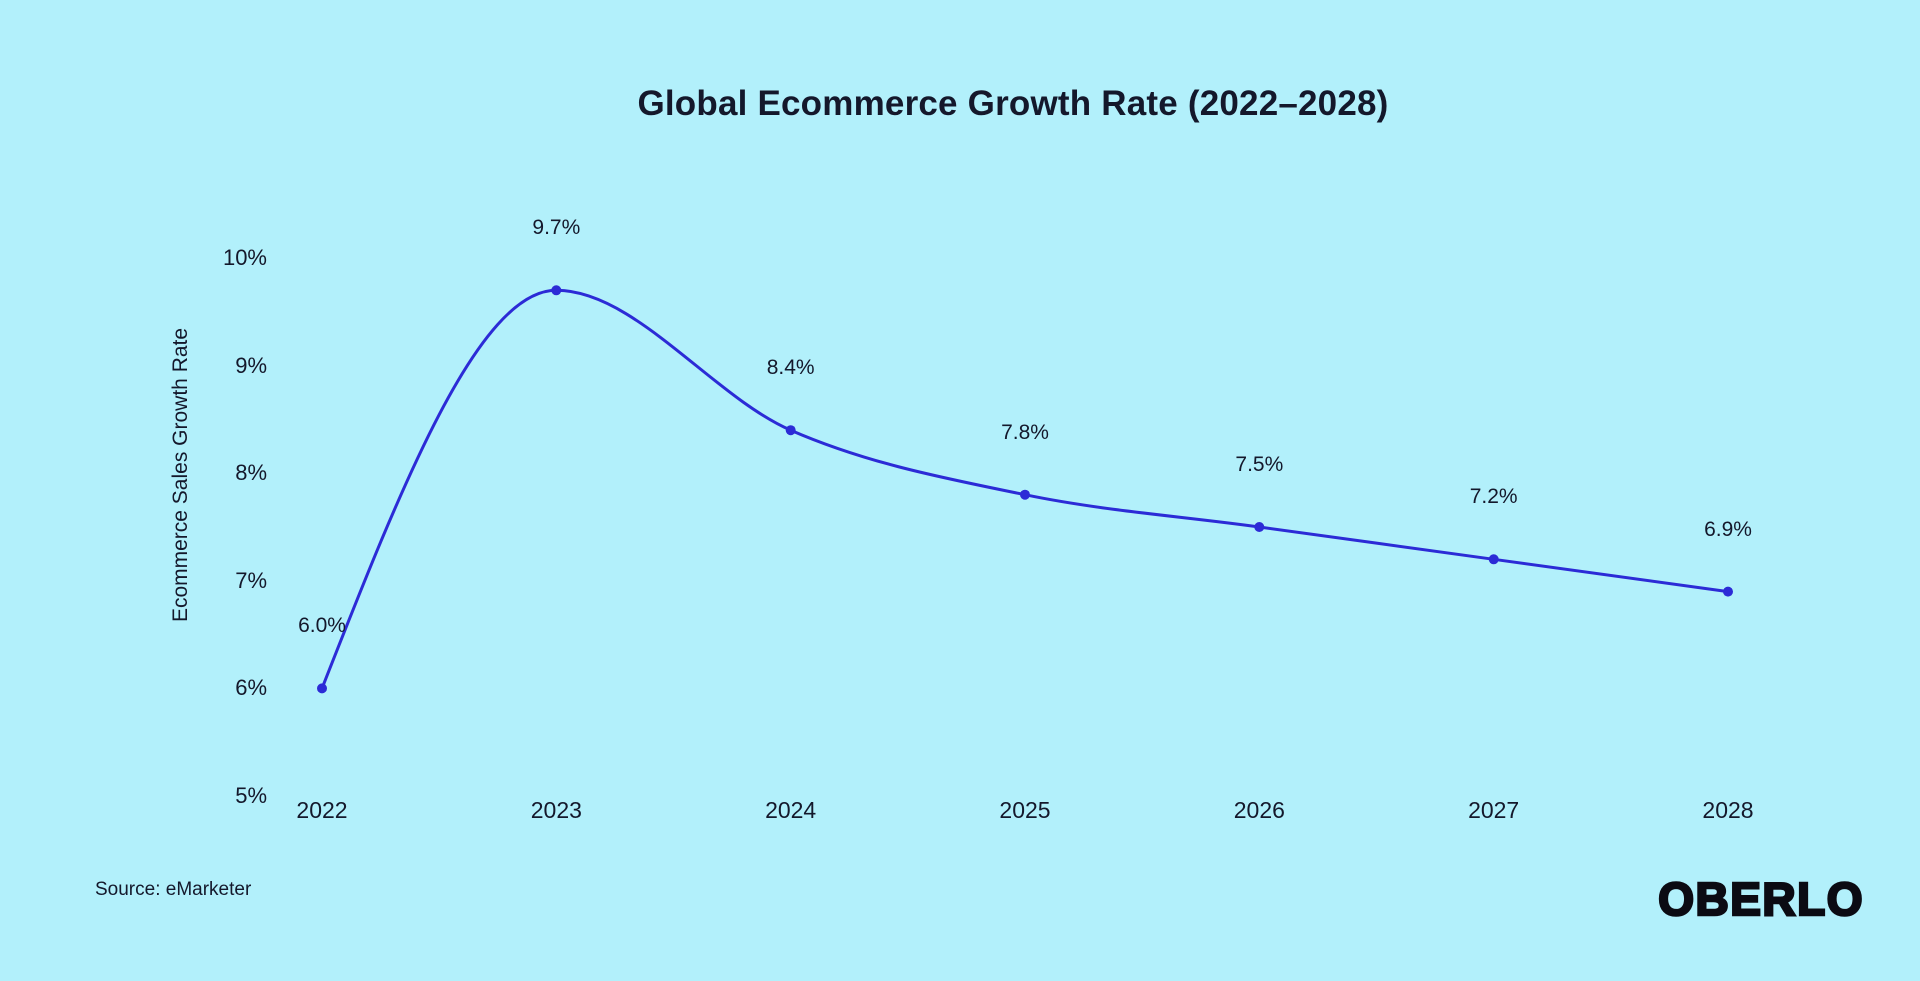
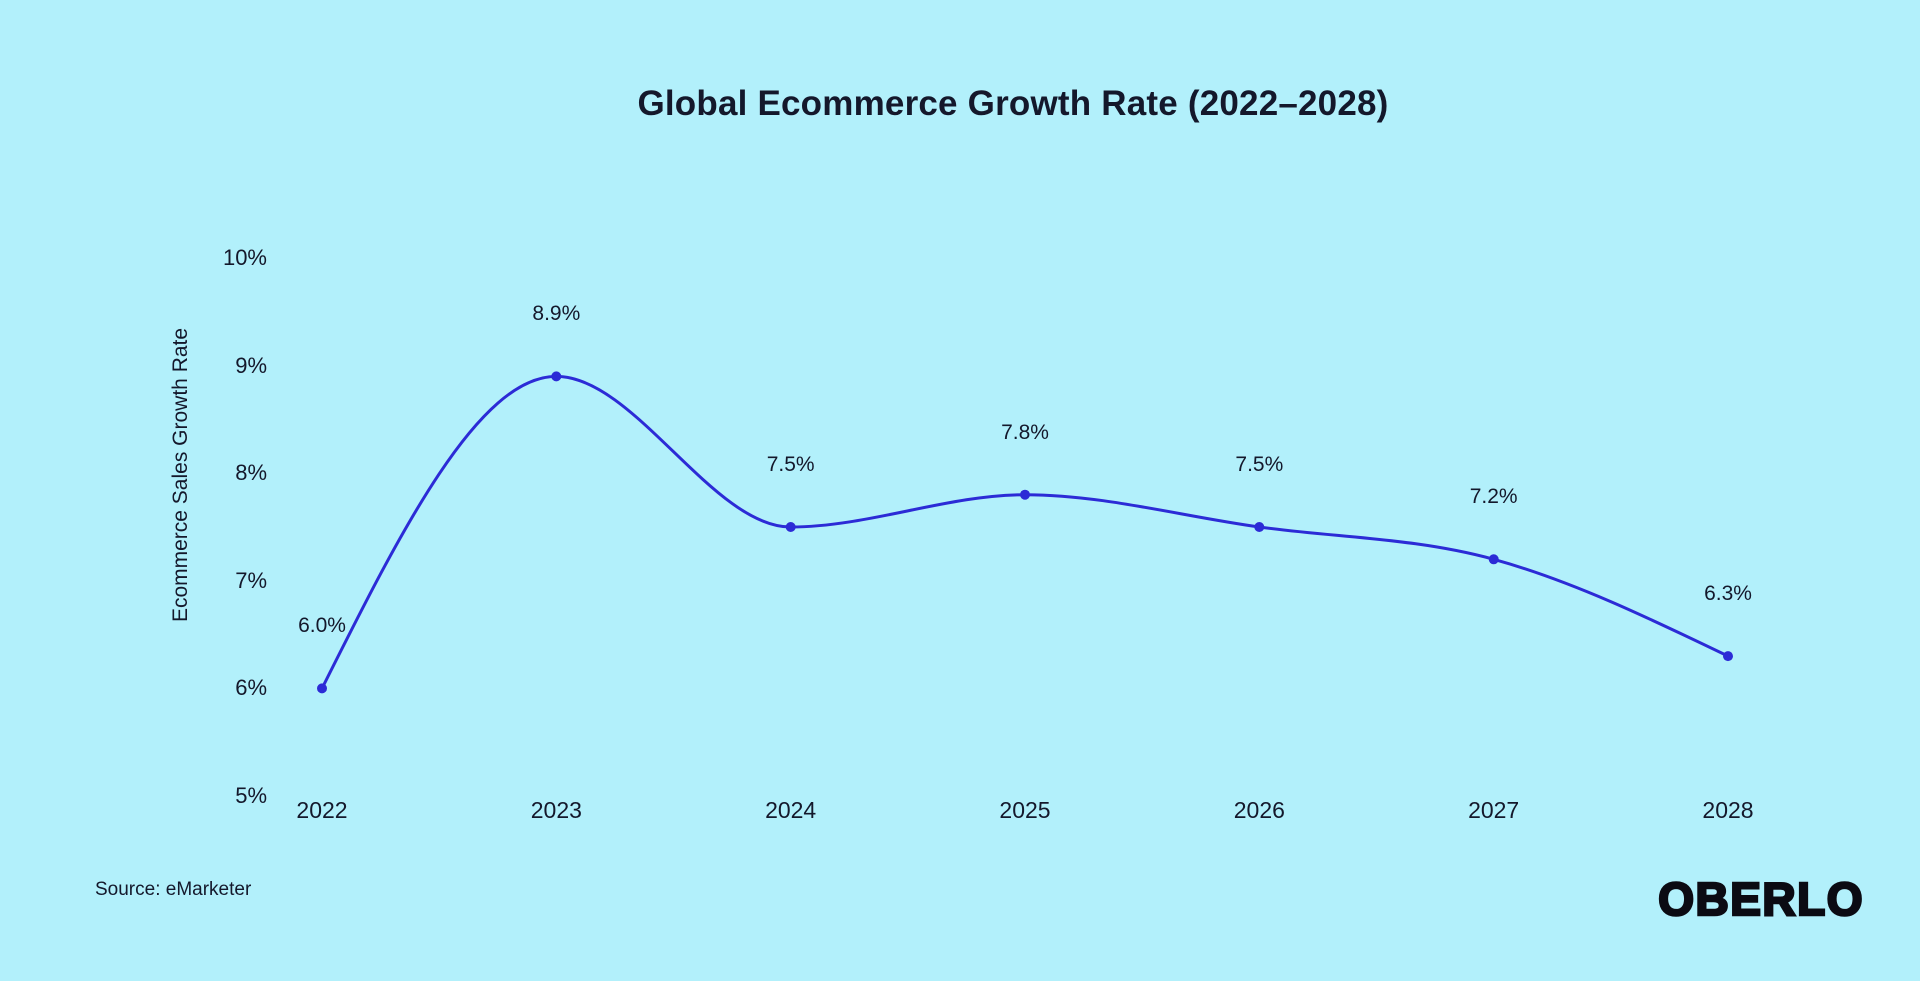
2023: 9.7% -> 8.9%
2024: 8.4% -> 7.5%
2028: 6.9% -> 6.3%
